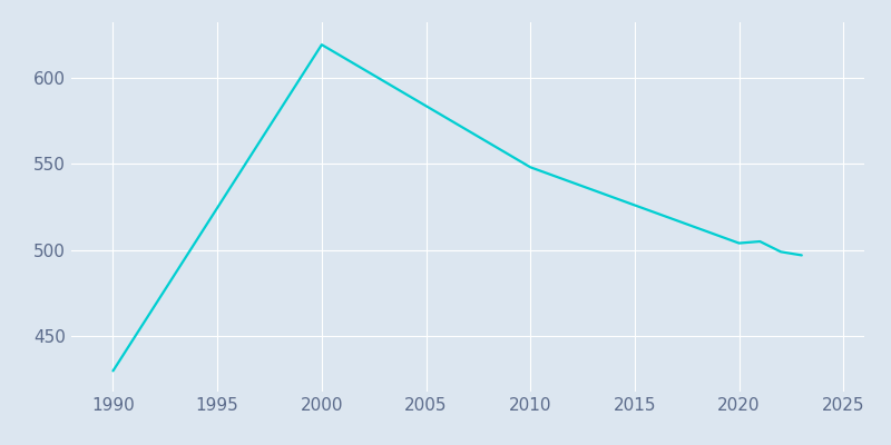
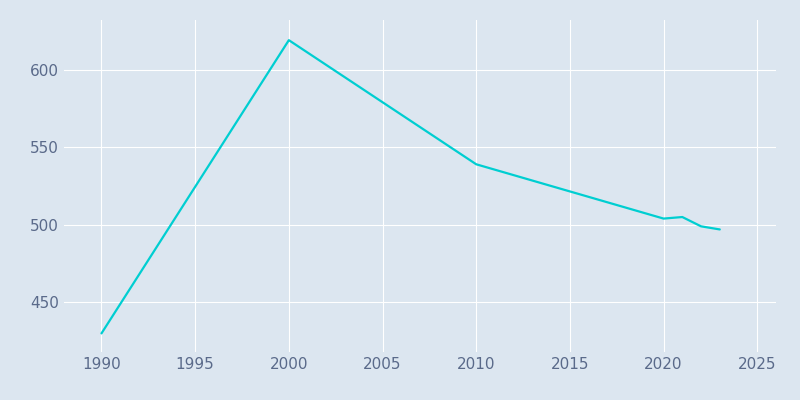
2010: 548 -> 539
